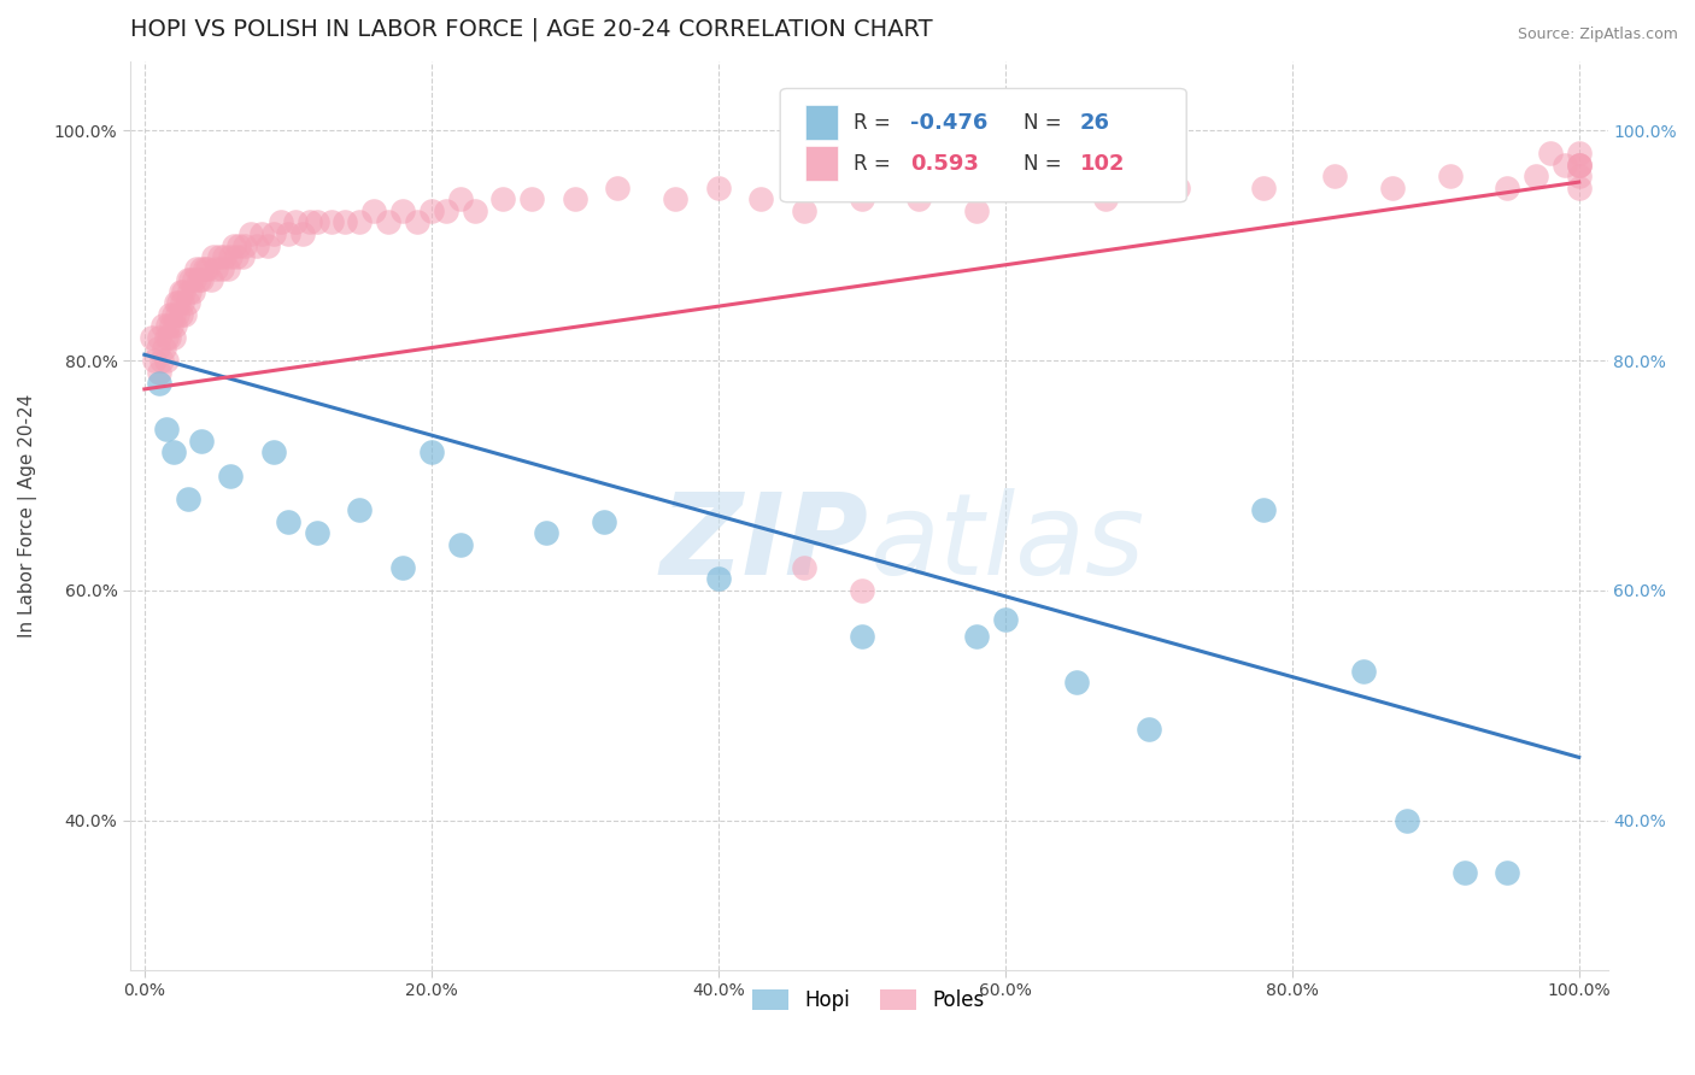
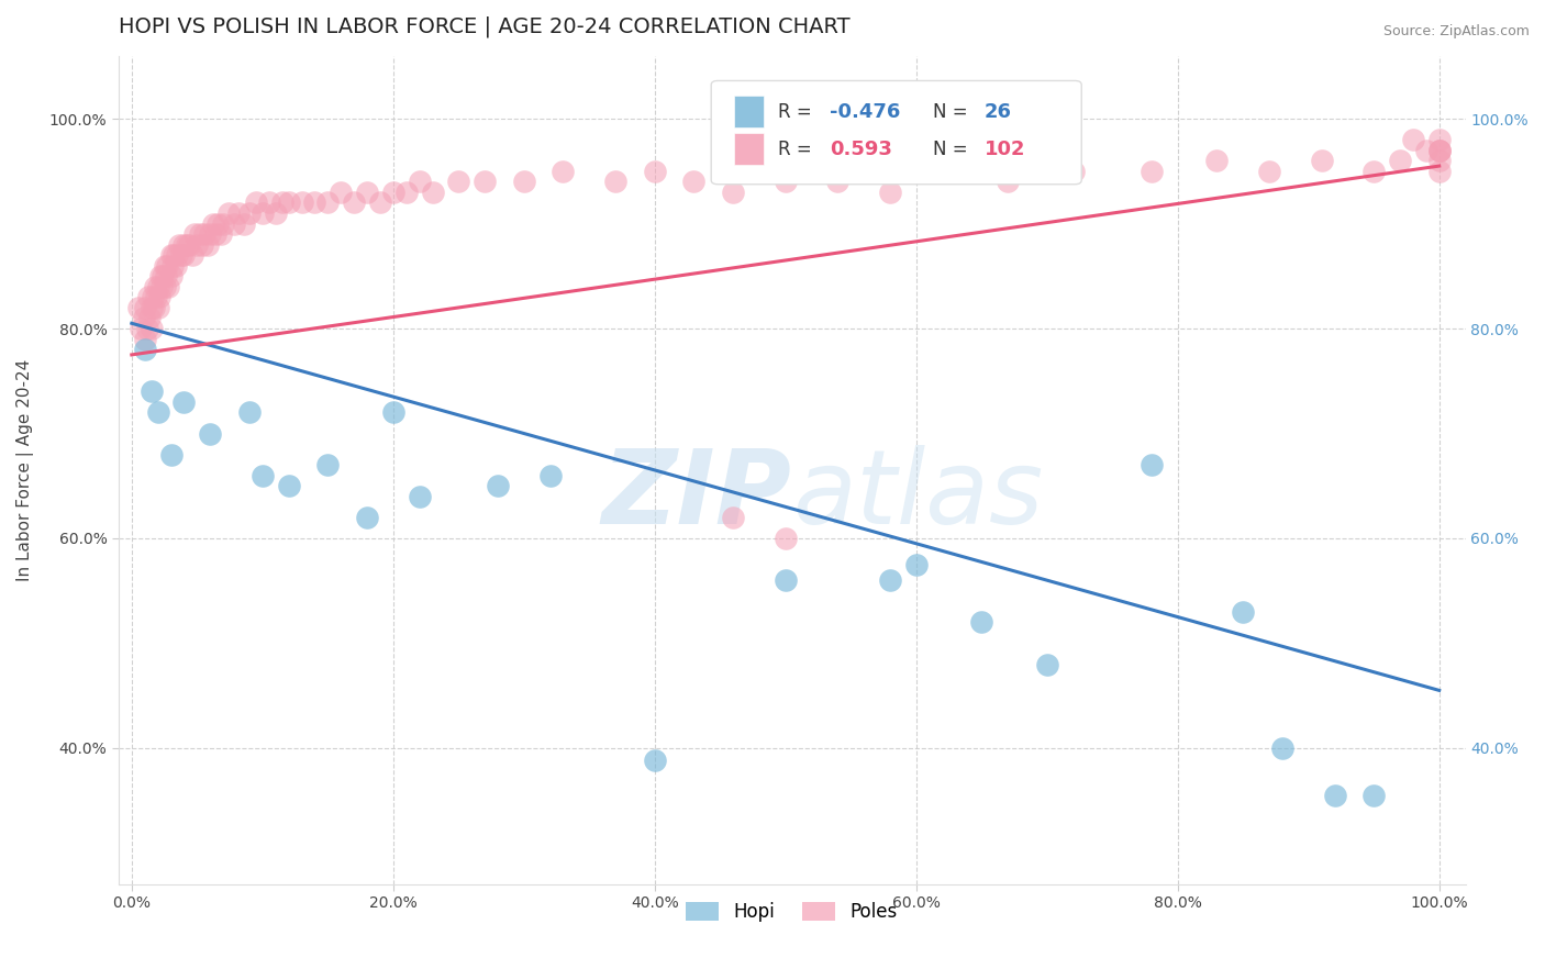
Hopi/40.0%: 61.0% -> 38.8%
